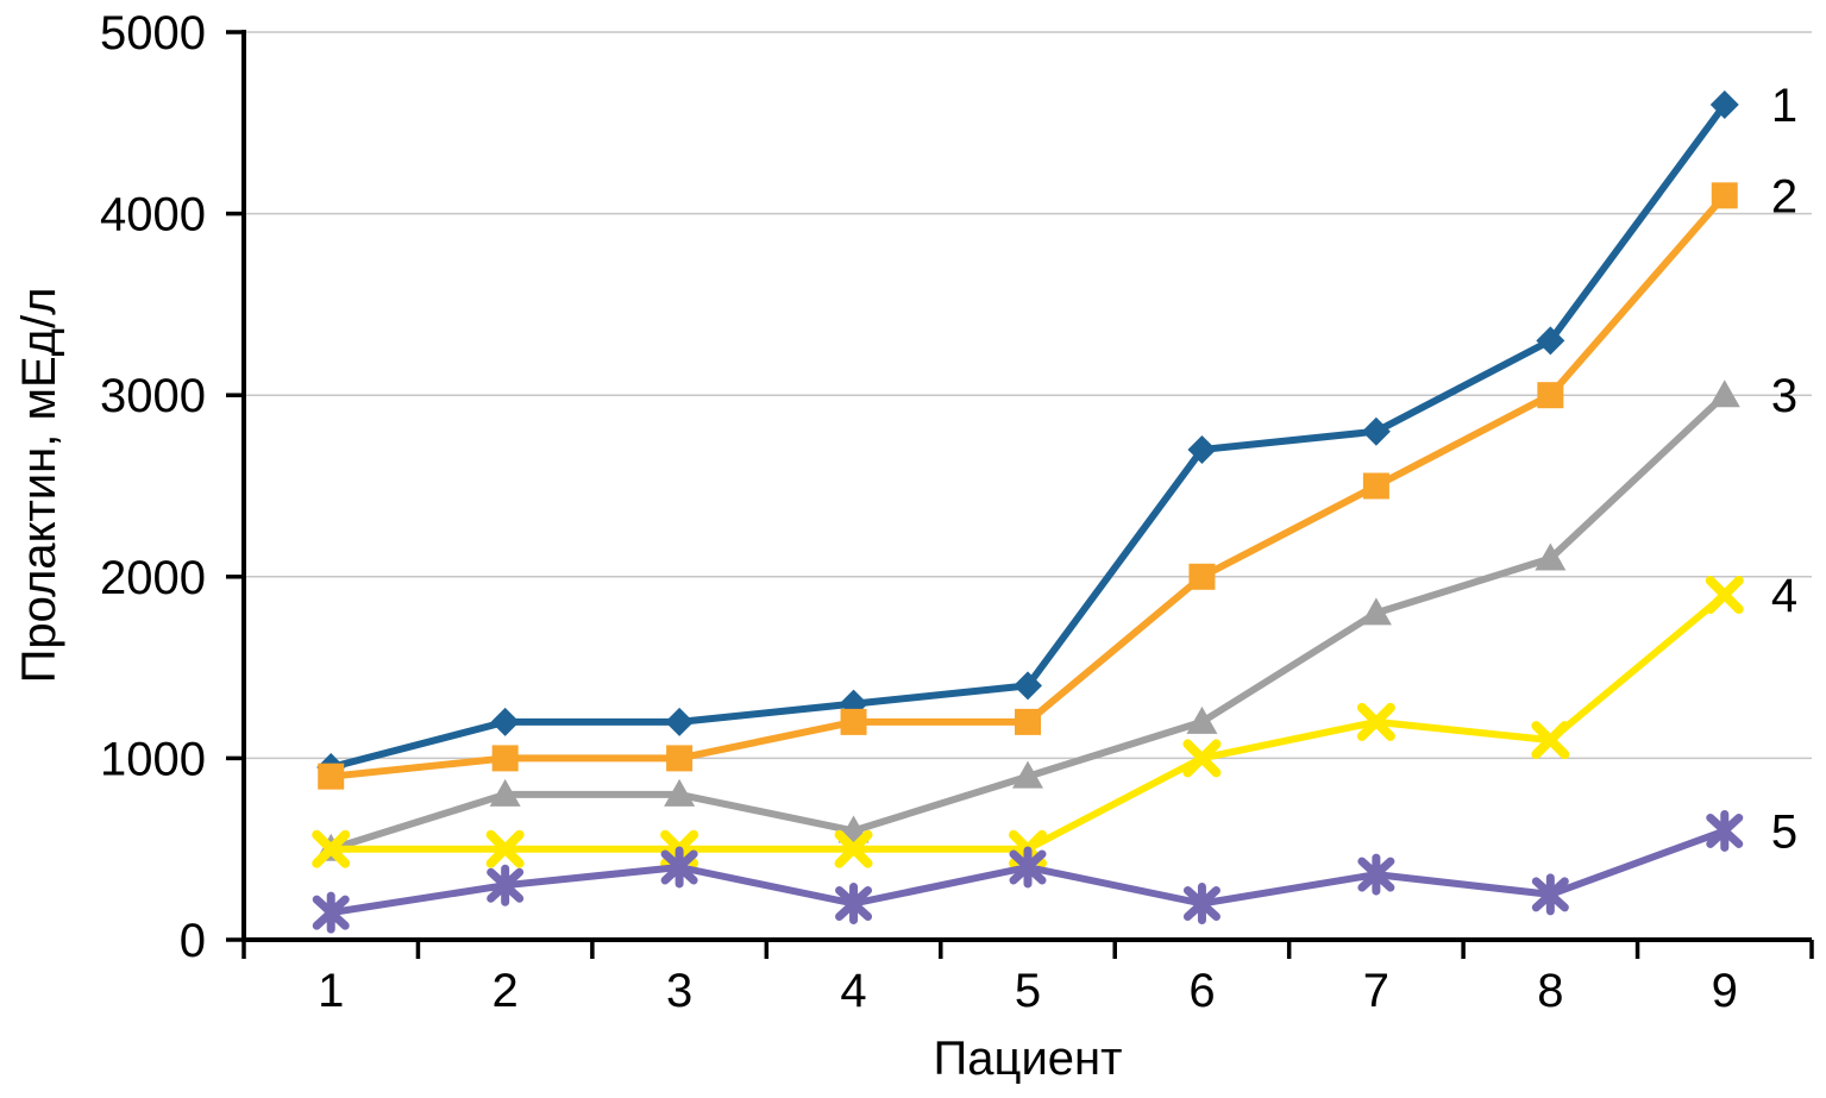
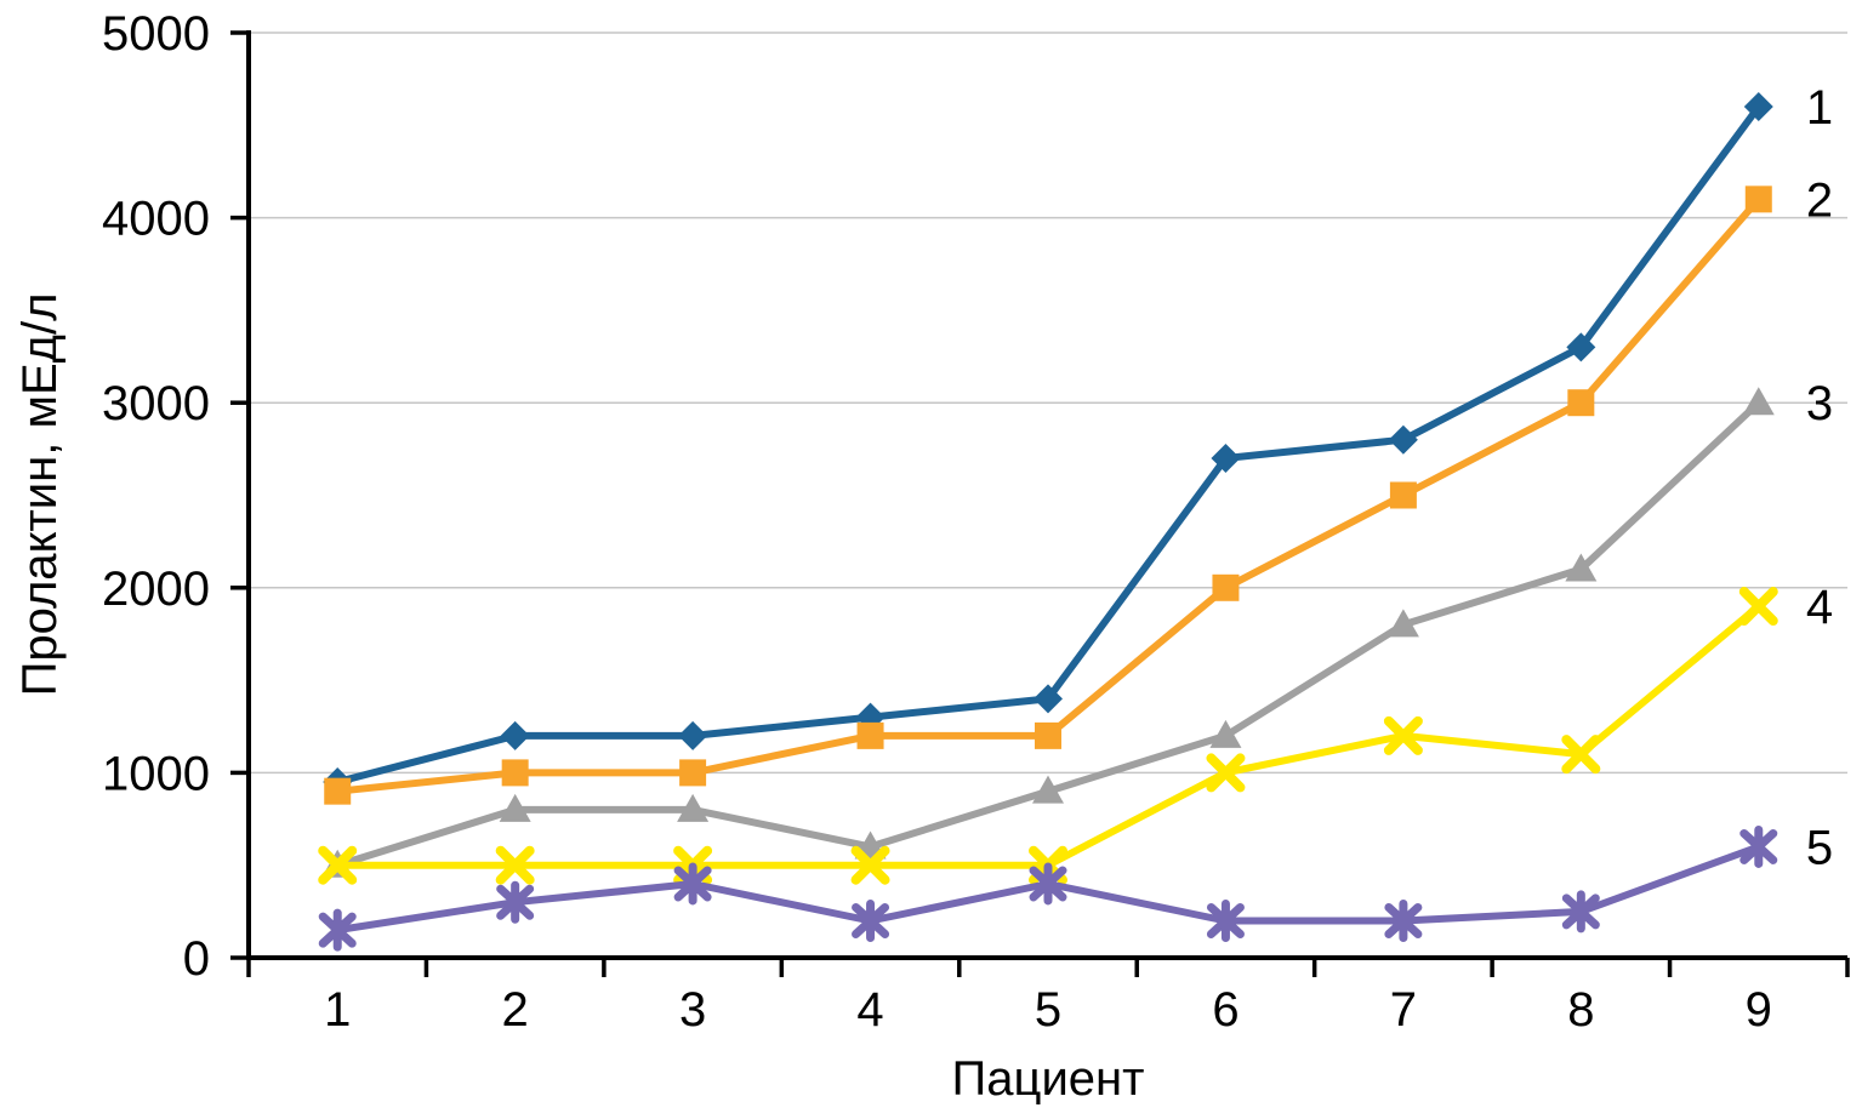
5/7: 360 -> 200
